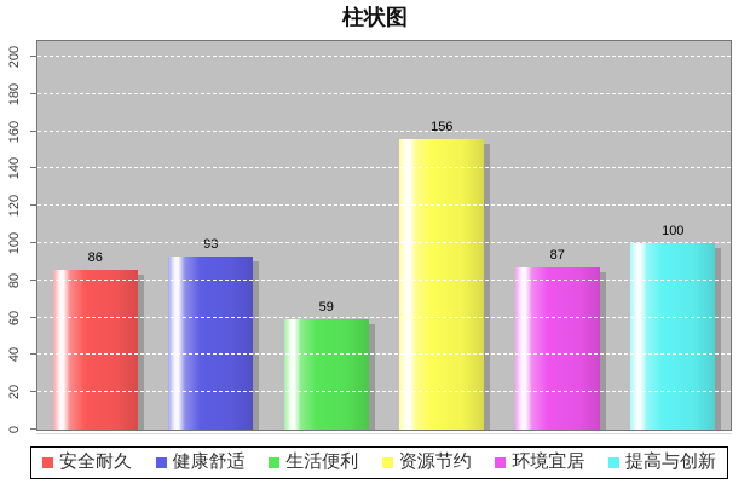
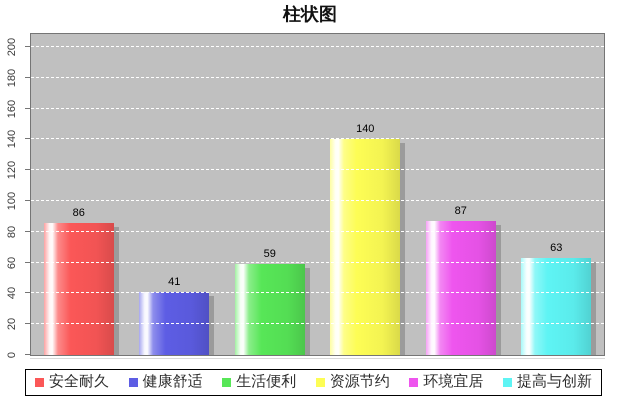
健康舒适: 93 -> 41
资源节约: 156 -> 140
提高与创新: 100 -> 63
